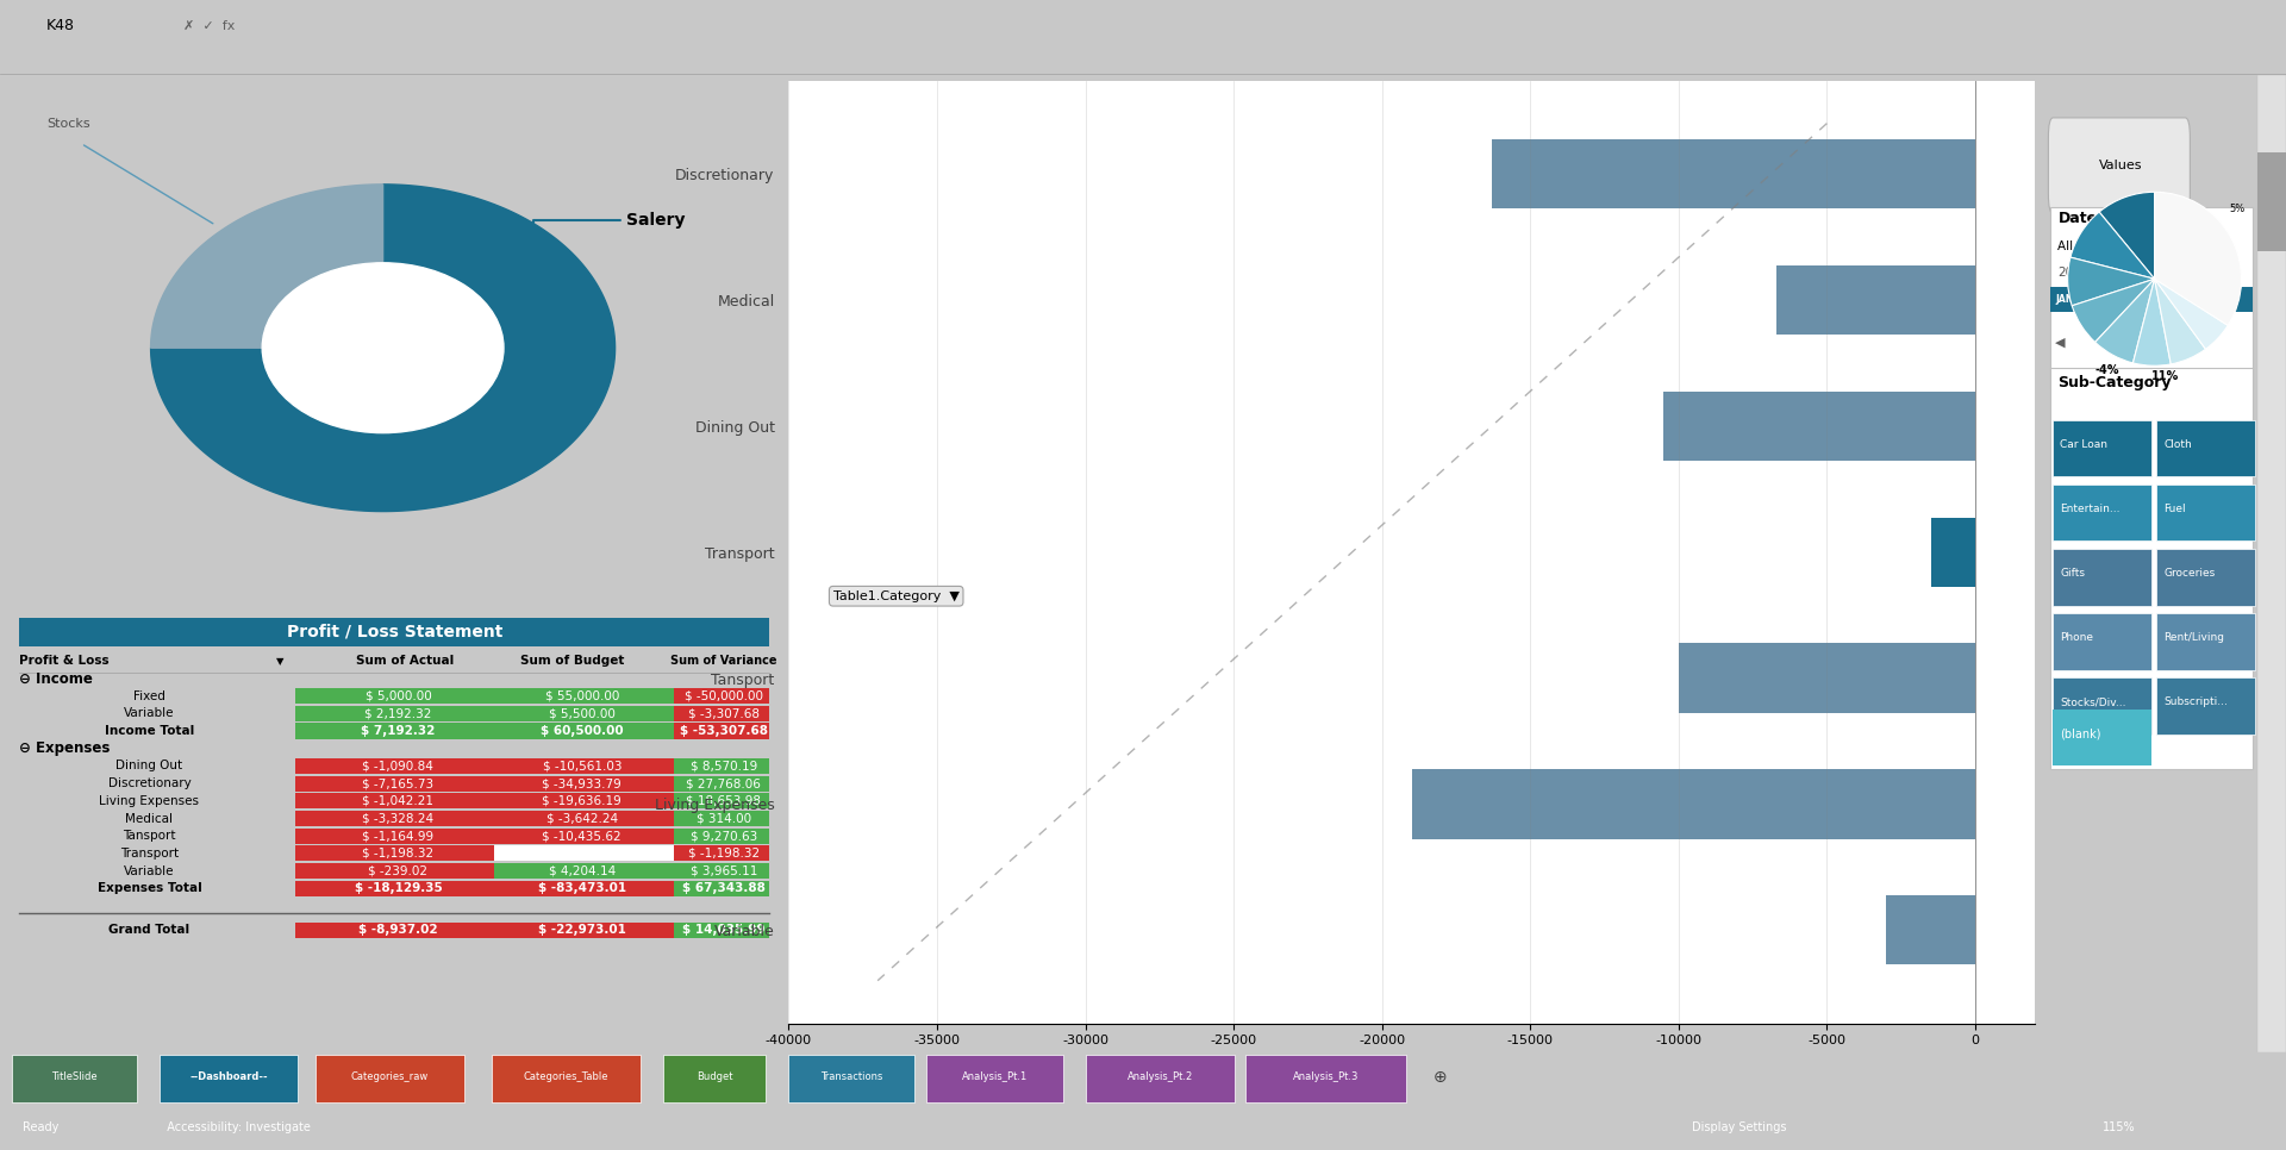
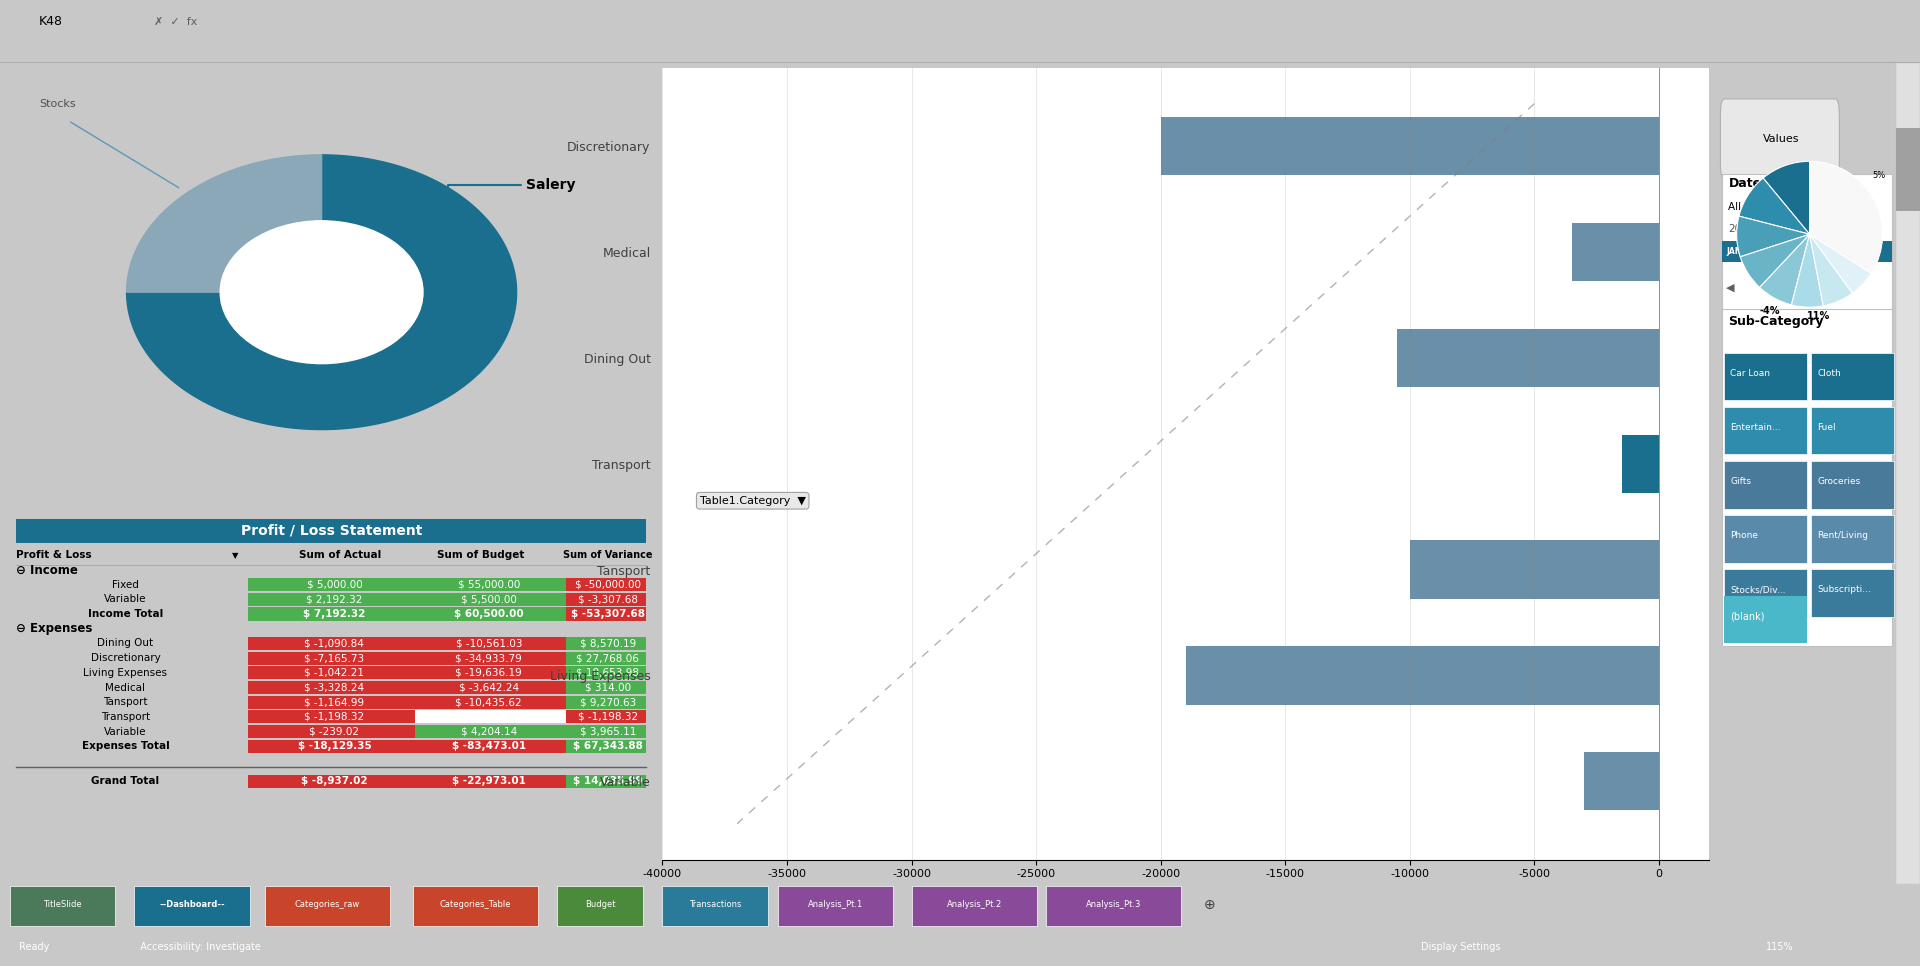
Discretionary: -16300 -> -20000
Medical: -6700 -> -3500
